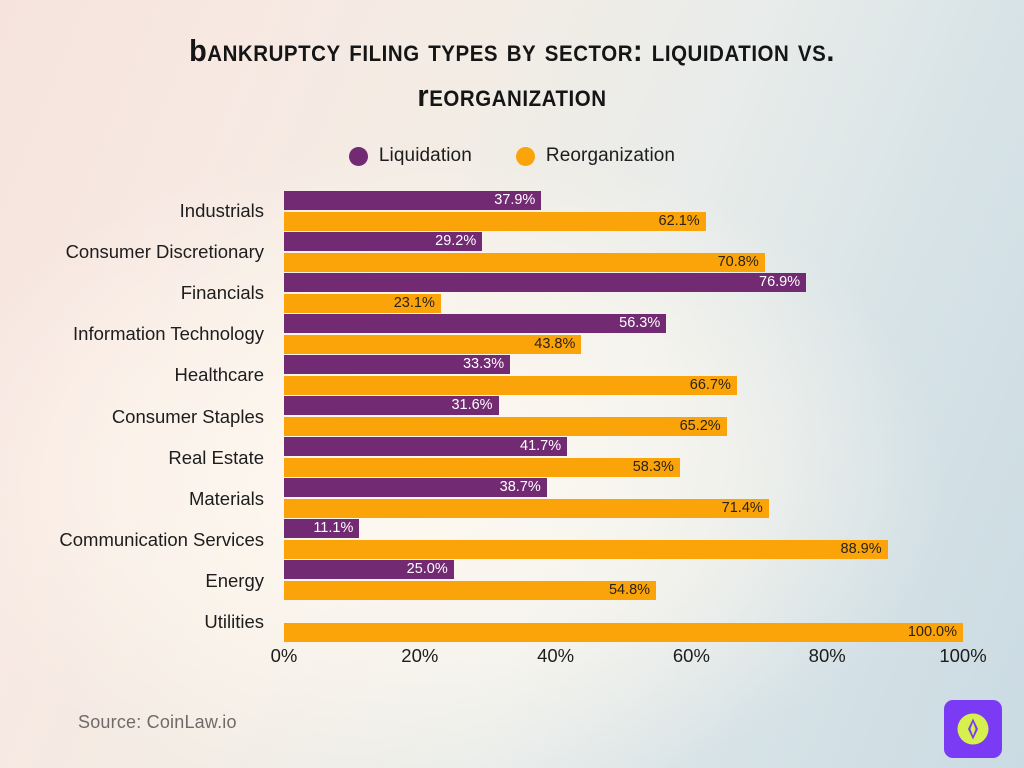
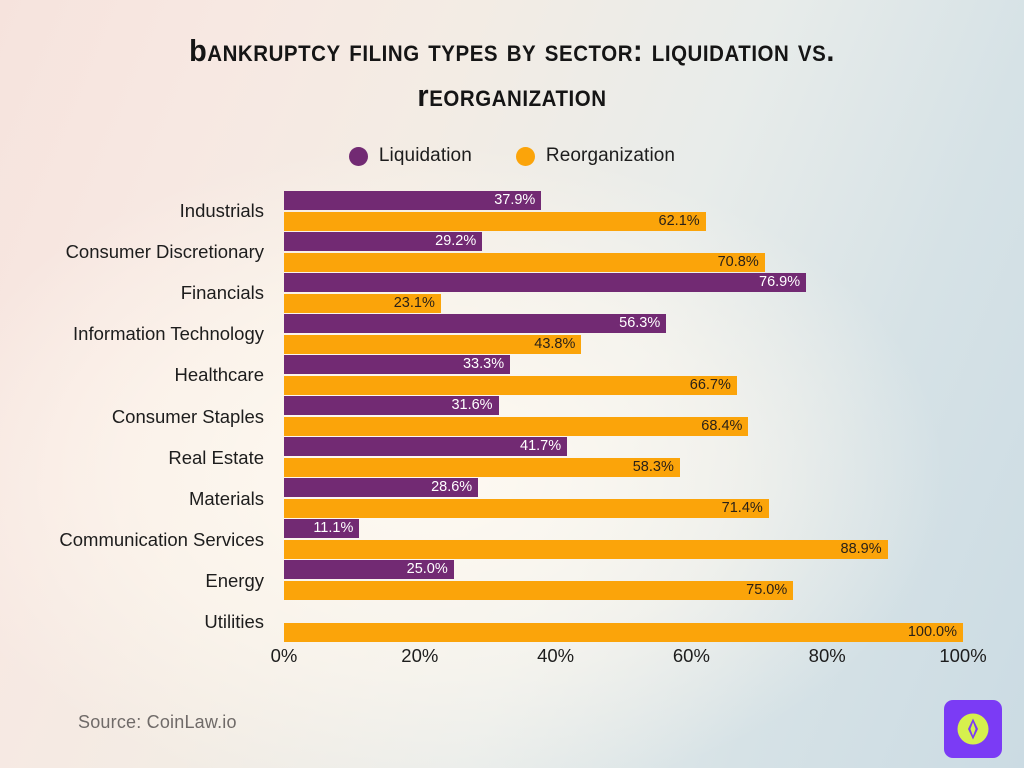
Reorganization/Consumer Staples: 65.2% -> 68.4%
Liquidation/Materials: 38.7% -> 28.6%
Reorganization/Energy: 54.8% -> 75.0%
